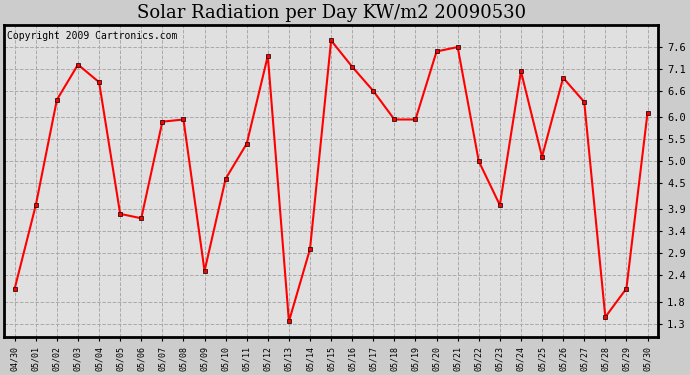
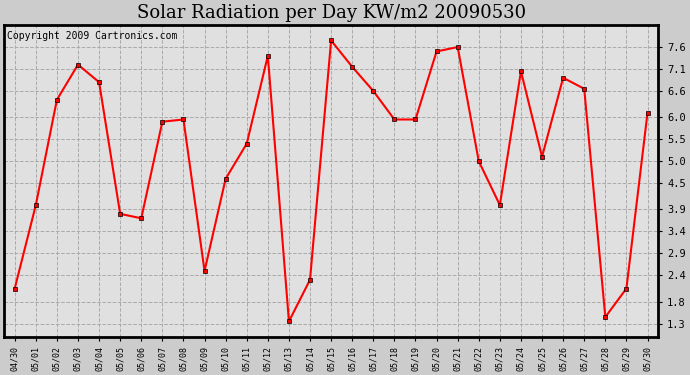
05/14: 3.00 -> 2.30
05/27: 6.35 -> 6.65
